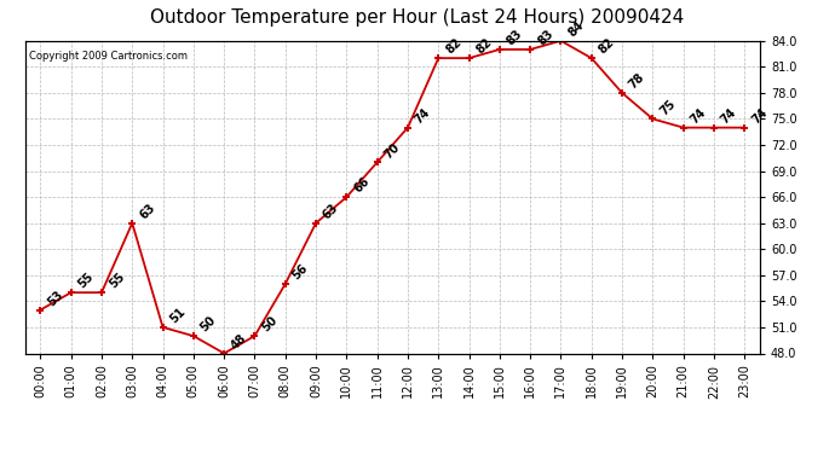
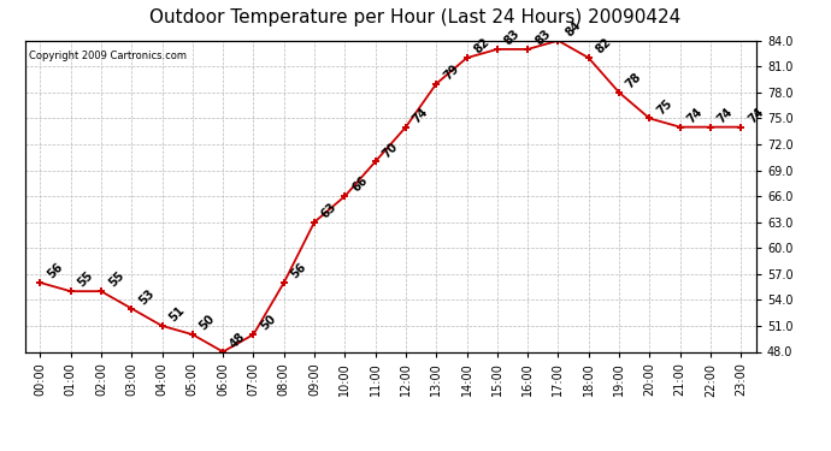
00:00: 53 -> 56
03:00: 63 -> 53
13:00: 82 -> 79
